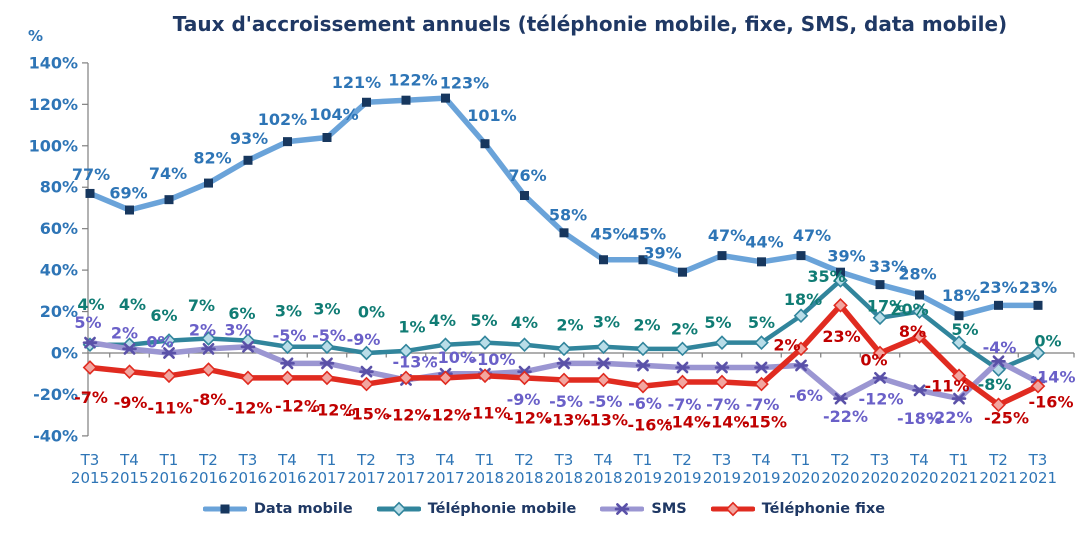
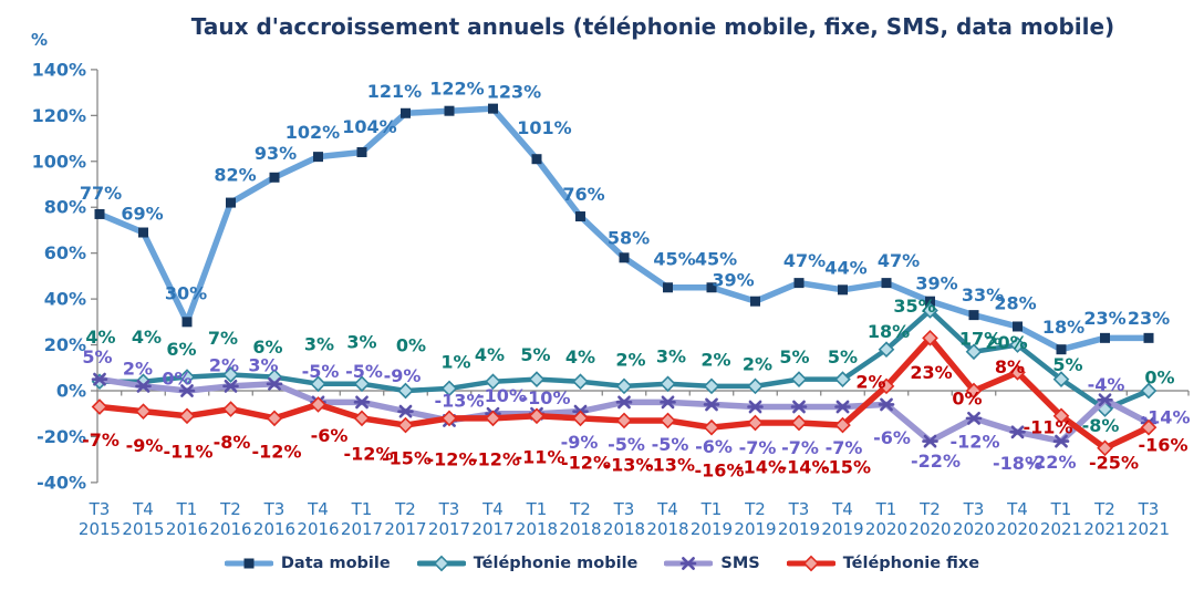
Data mobile/T1 2016: 74% -> 30%
Téléphonie fixe/T4 2016: -12% -> -6%
